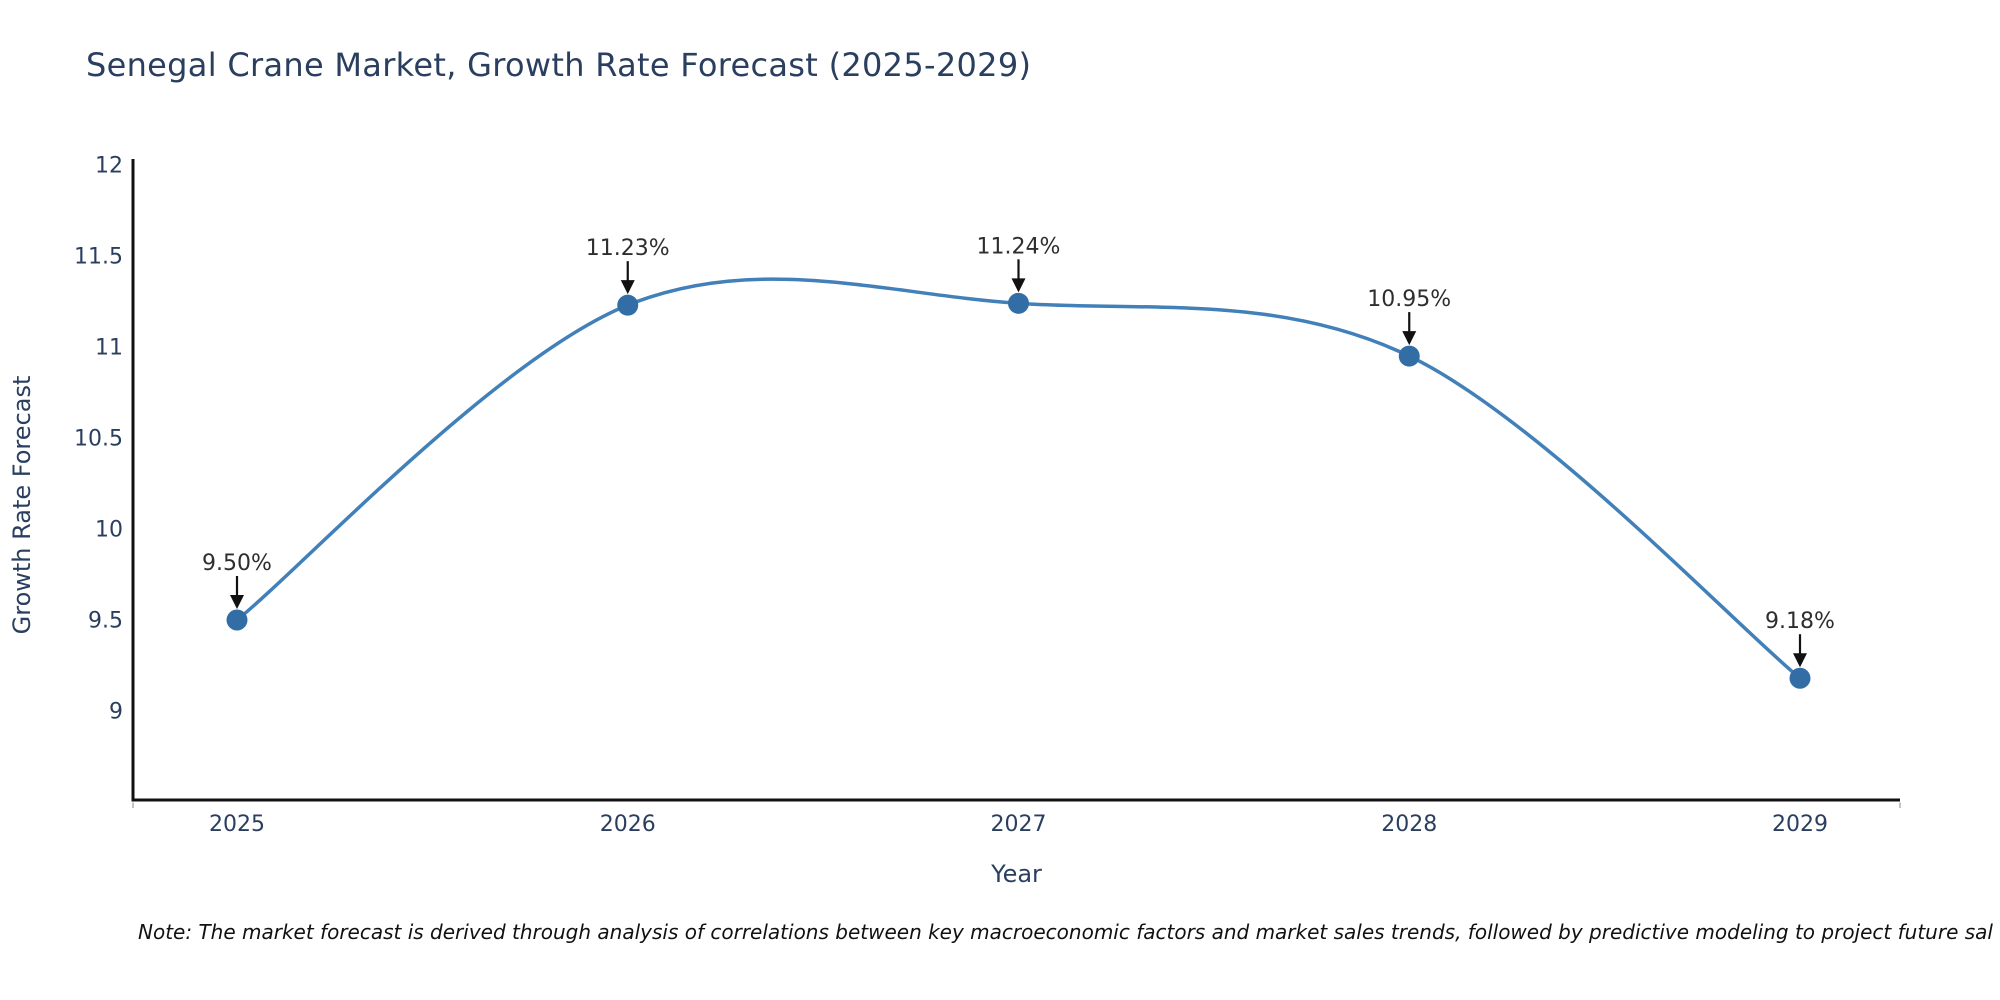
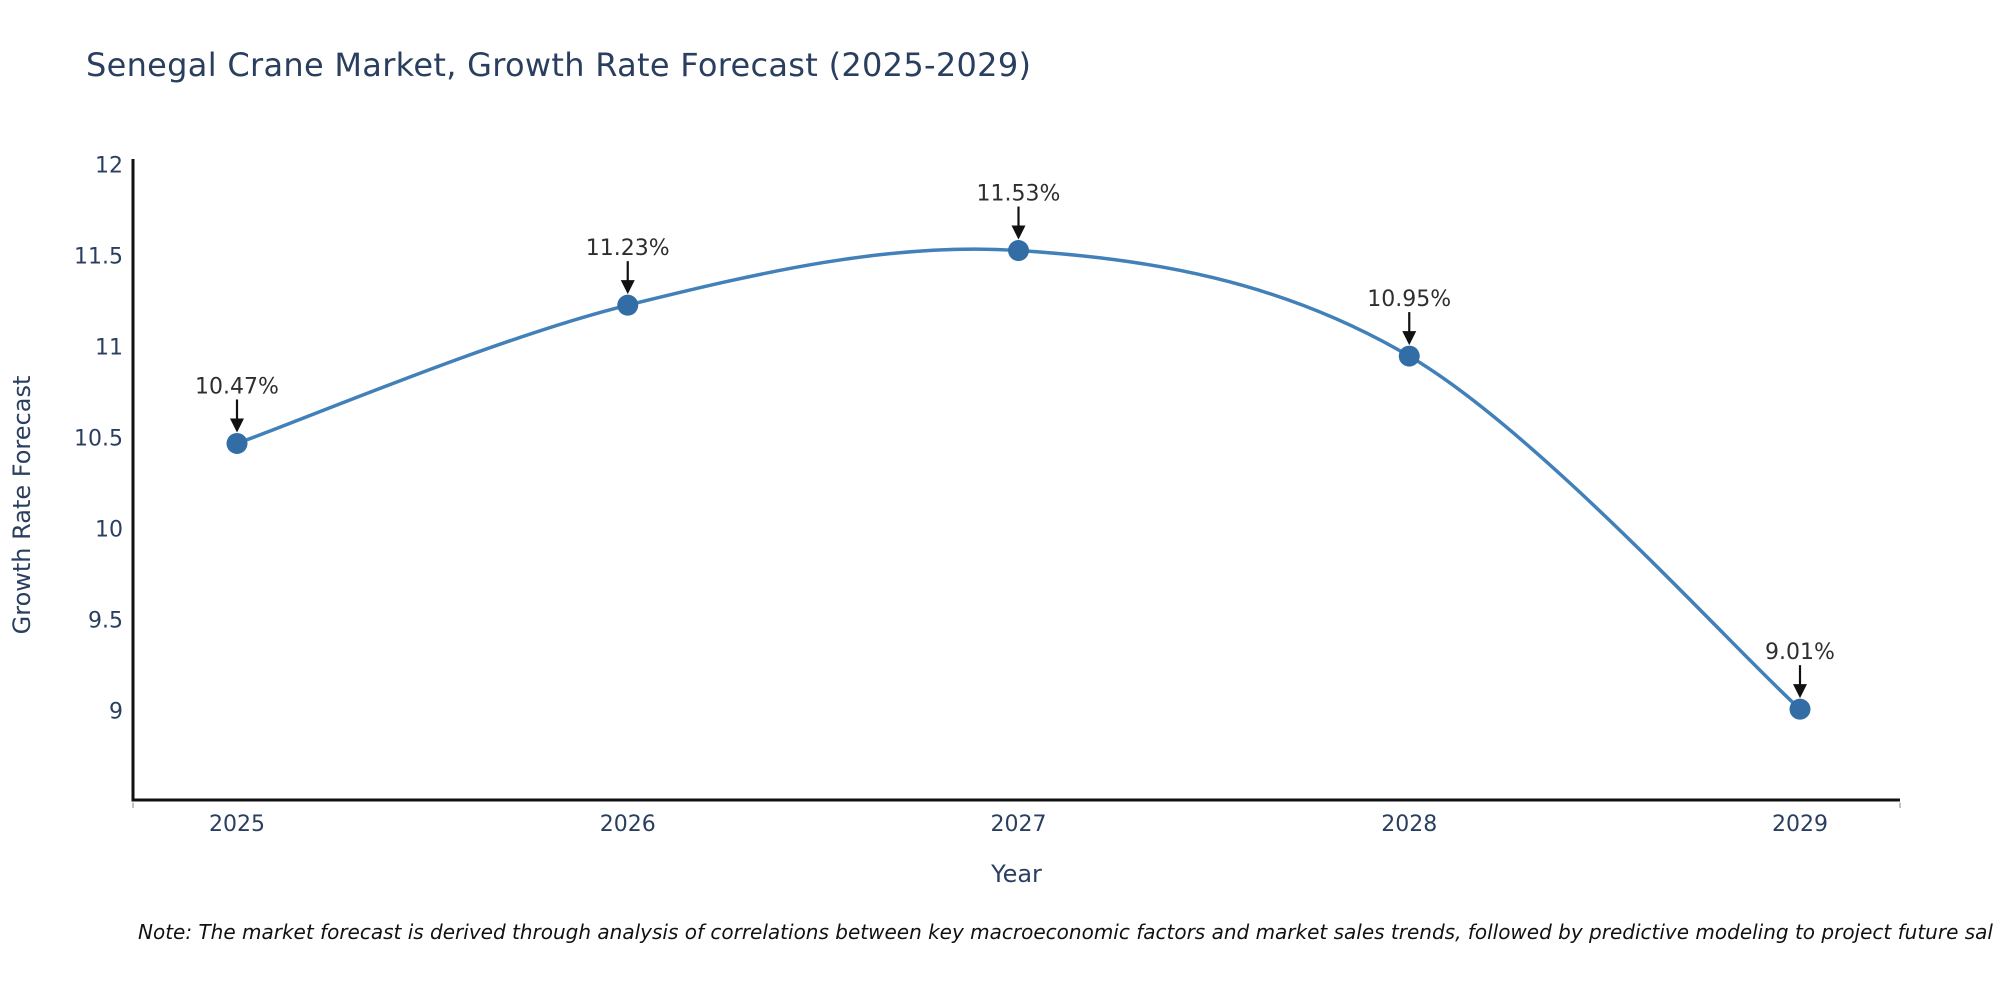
2025: 9.50% -> 10.47%
2027: 11.24% -> 11.53%
2029: 9.18% -> 9.01%
